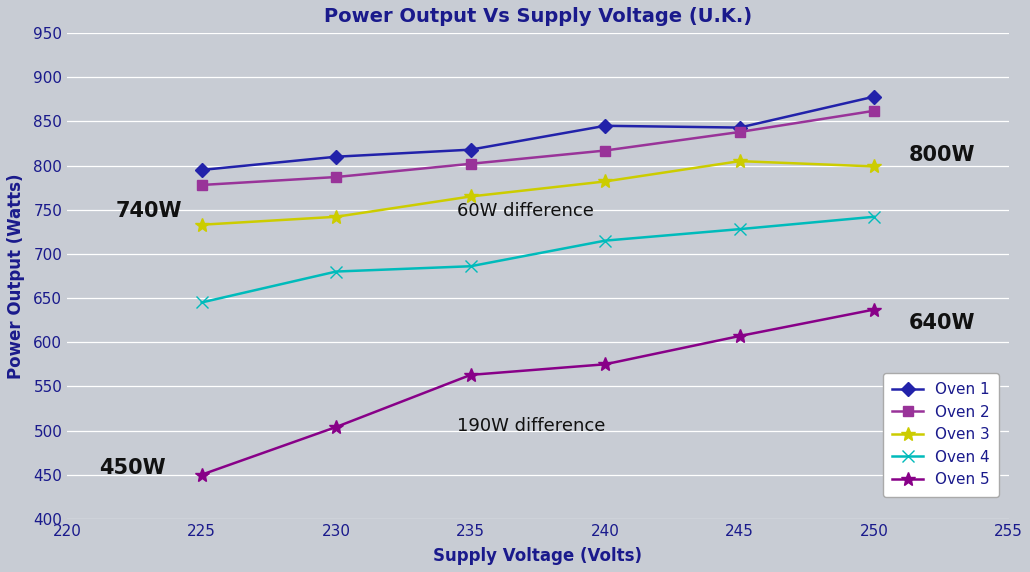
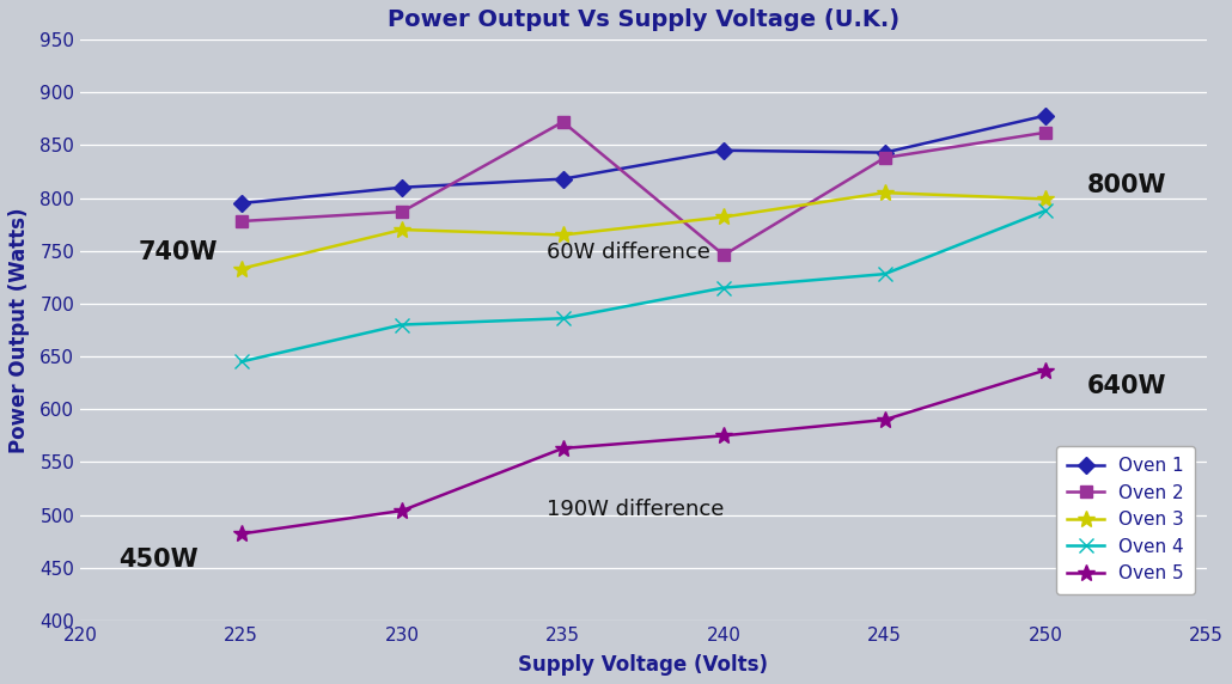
Oven 5/225: 450 -> 482
Oven 3/230: 742 -> 770
Oven 2/235: 802 -> 872
Oven 2/240: 817 -> 746
Oven 5/245: 607 -> 590
Oven 4/250: 742 -> 788
